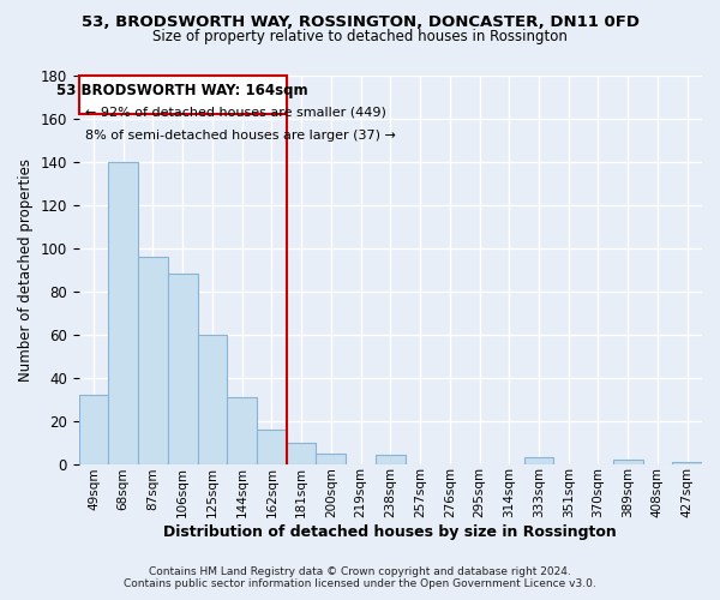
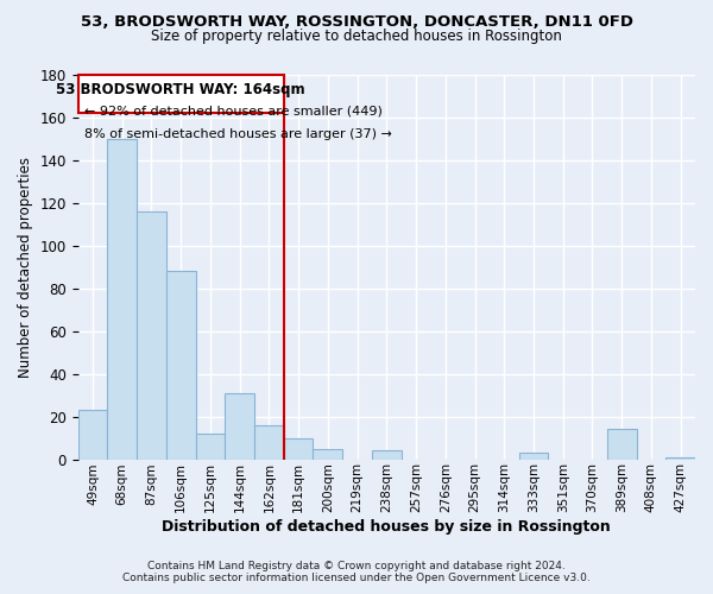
49sqm: 32 -> 23
68sqm: 140 -> 150
87sqm: 96 -> 116
125sqm: 60 -> 12
389sqm: 2 -> 14
